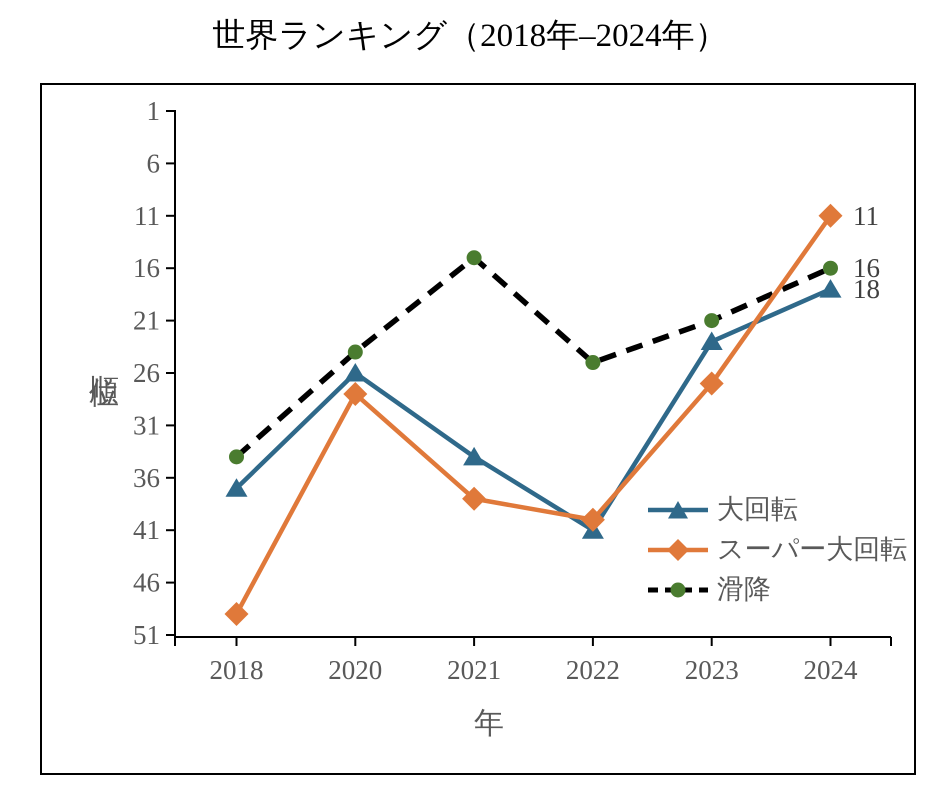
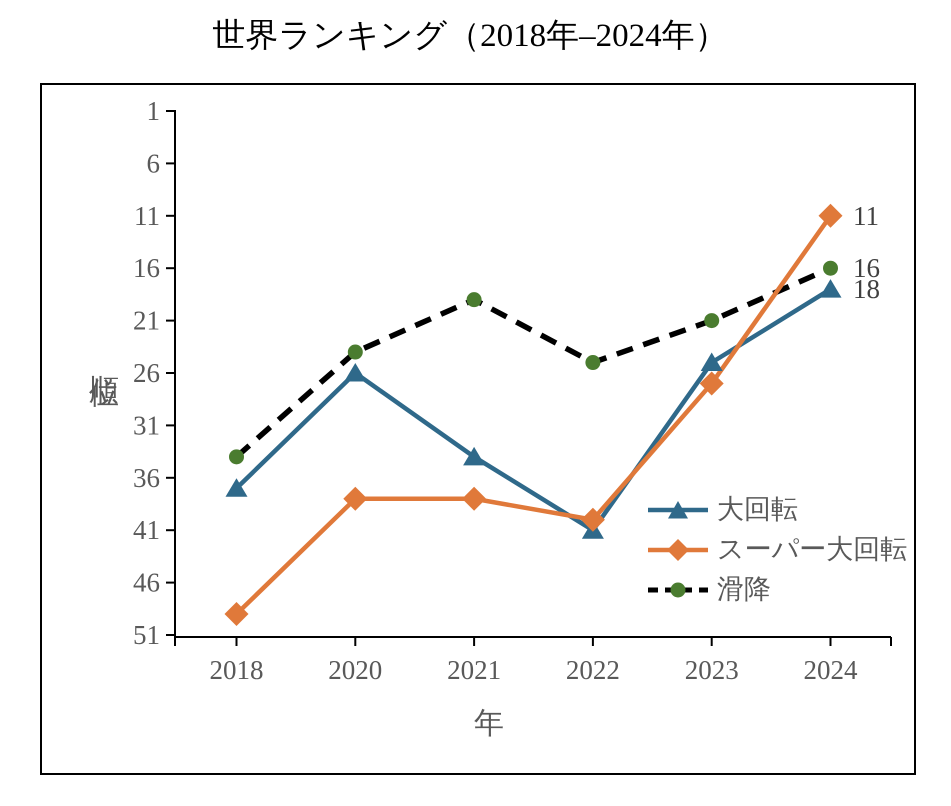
スーパー大回転/2020: 28 -> 38
滑降/2021: 15 -> 19
大回転/2023: 23 -> 25
